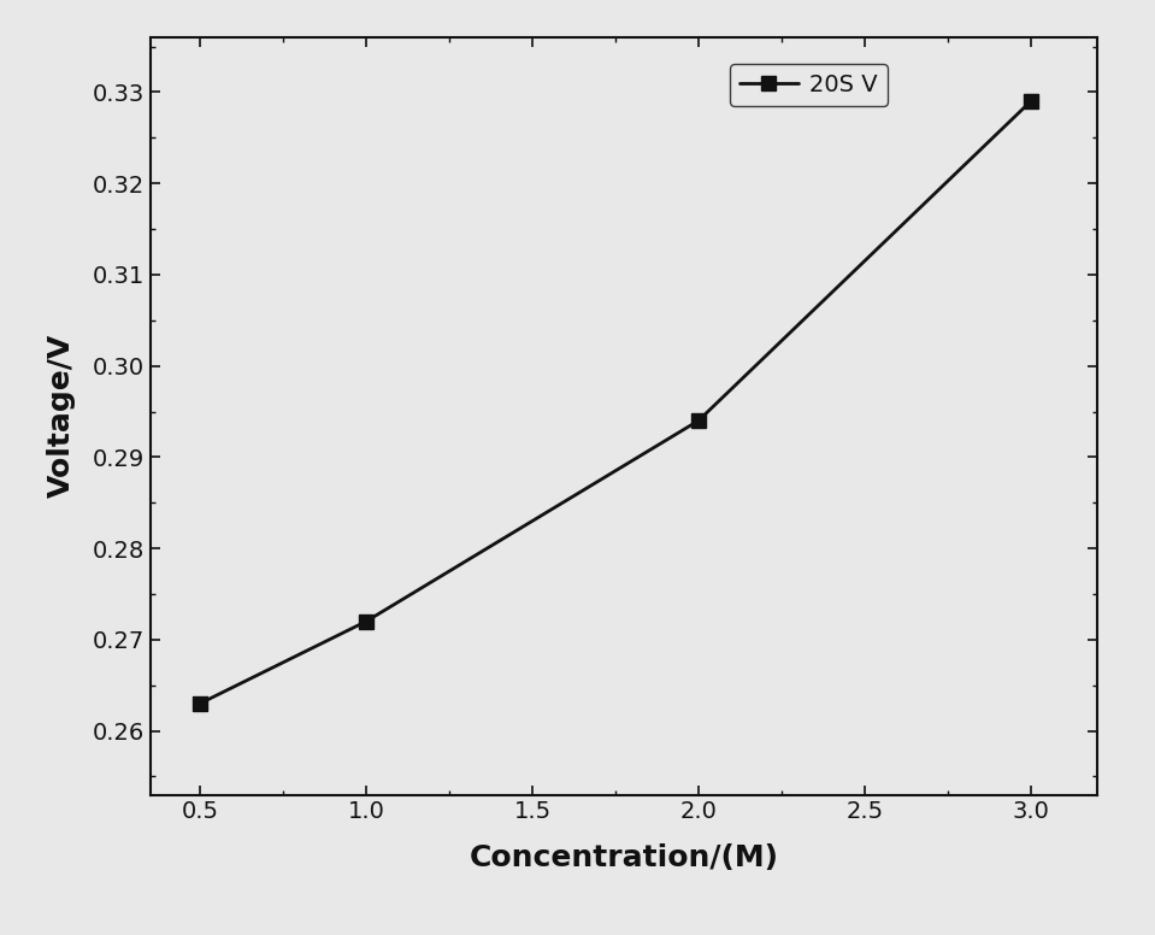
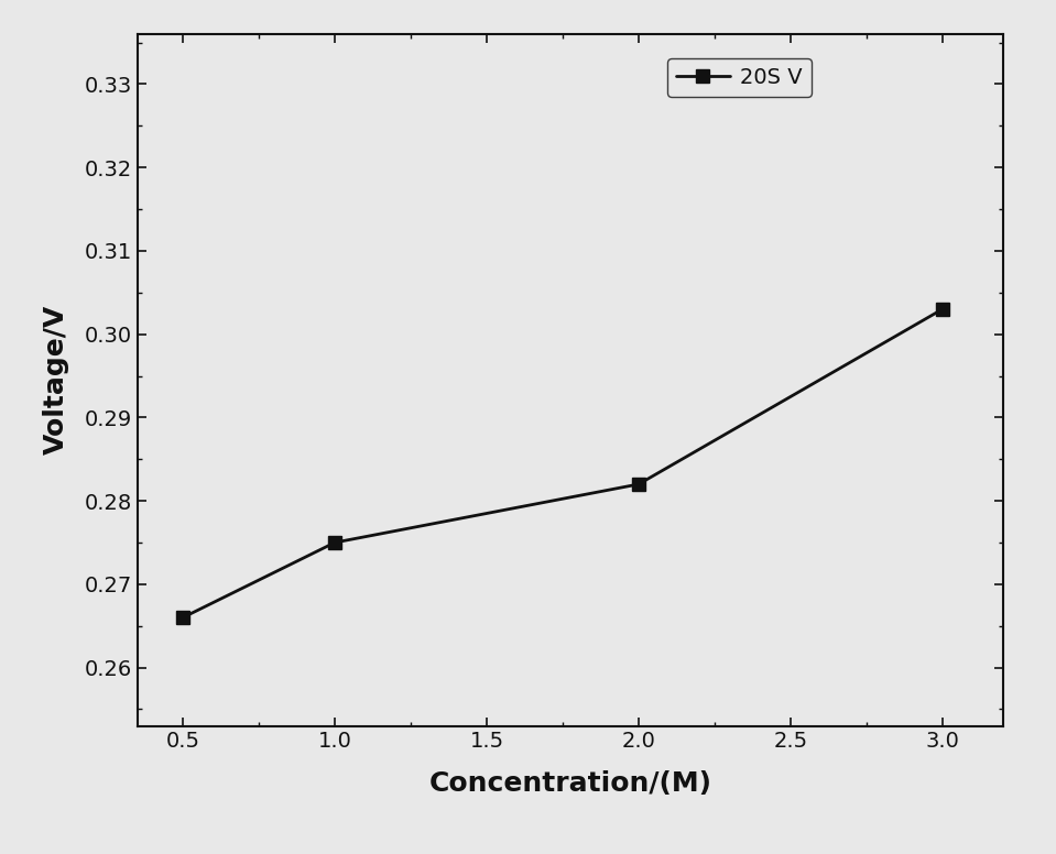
0.5: 0.263 -> 0.266
1.0: 0.272 -> 0.275
2.0: 0.294 -> 0.282
3.0: 0.329 -> 0.303
